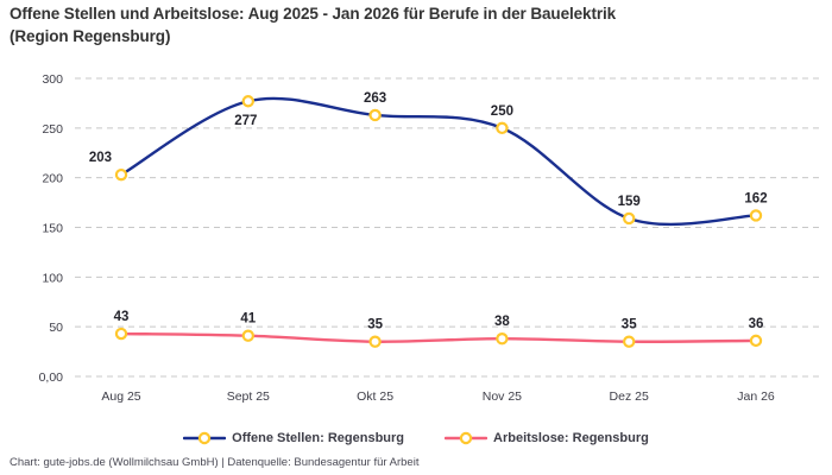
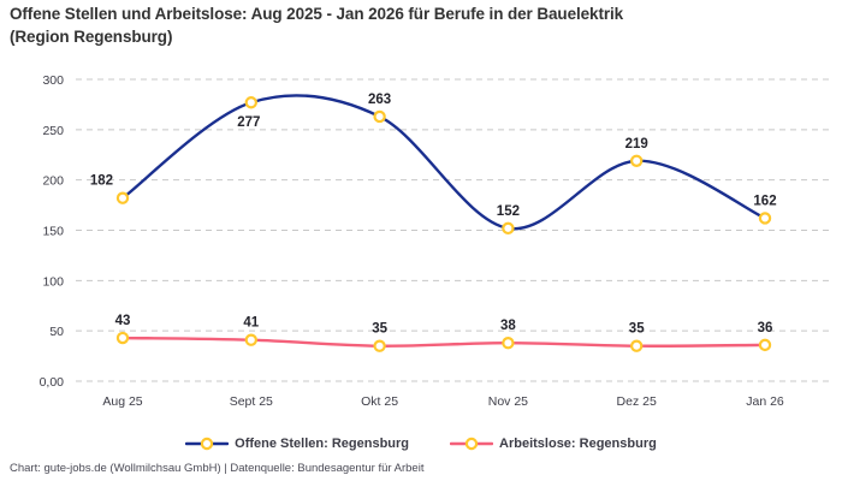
Offene Stellen: Regensburg/Aug 25: 203 -> 182
Offene Stellen: Regensburg/Nov 25: 250 -> 152
Offene Stellen: Regensburg/Dez 25: 159 -> 219
